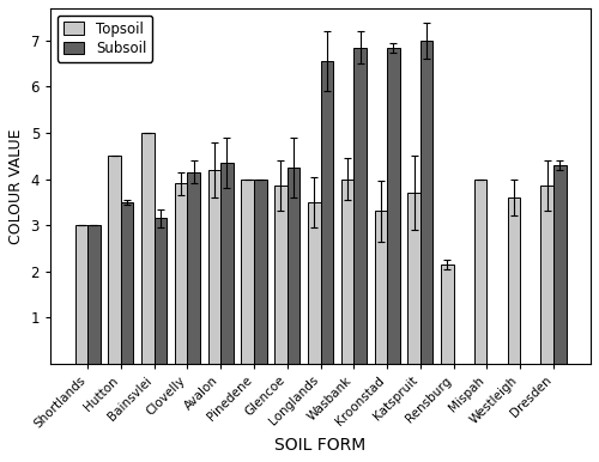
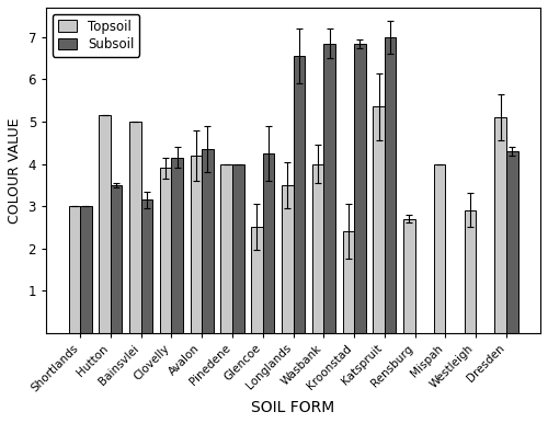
Topsoil/Hutton: 4.50 -> 5.15
Topsoil/Glencoe: 3.85 -> 2.50
Topsoil/Kroonstad: 3.30 -> 2.40
Topsoil/Katspruit: 3.70 -> 5.35
Topsoil/Rensburg: 2.15 -> 2.70
Topsoil/Westleigh: 3.60 -> 2.90
Topsoil/Dresden: 3.85 -> 5.10
